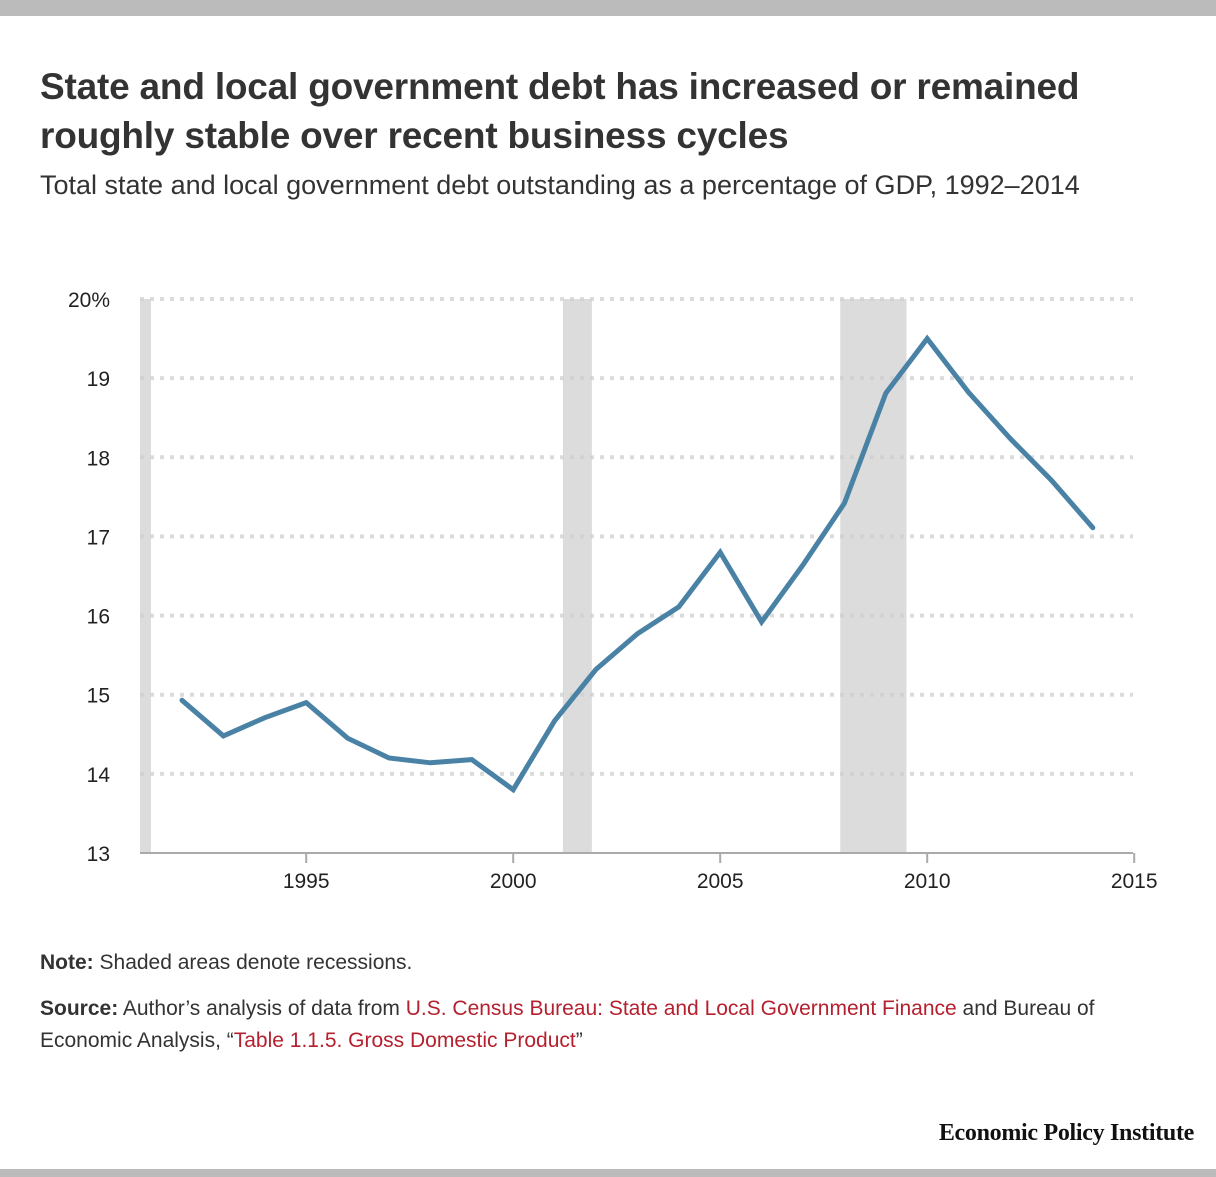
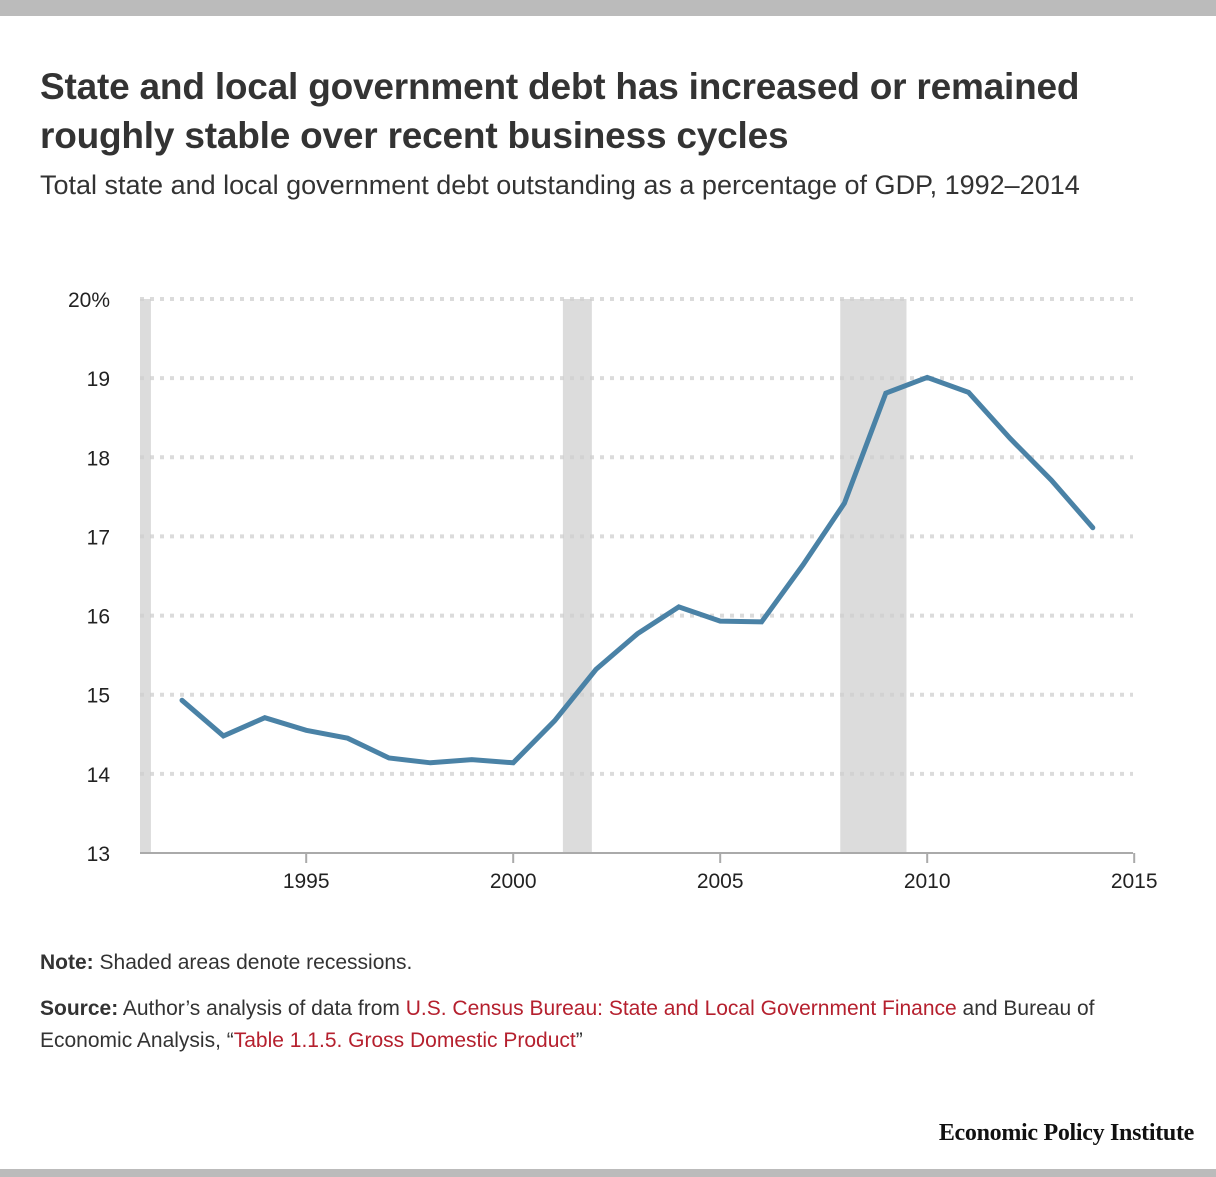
1995: 14.9% -> 14.6%
2000: 13.8% -> 14.1%
2005: 16.8% -> 15.9%
2010: 19.5% -> 19.0%
